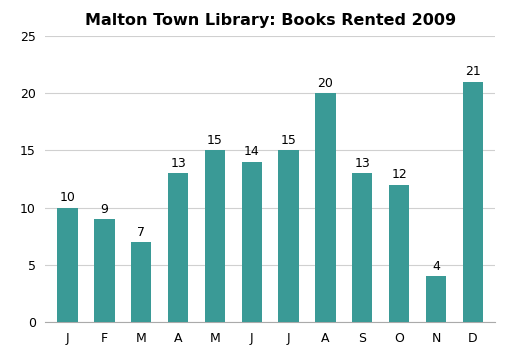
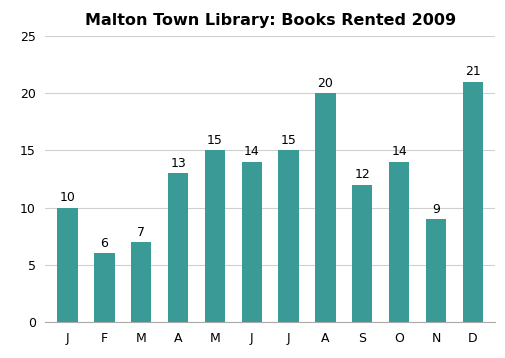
F: 9 -> 6
S: 13 -> 12
O: 12 -> 14
N: 4 -> 9
